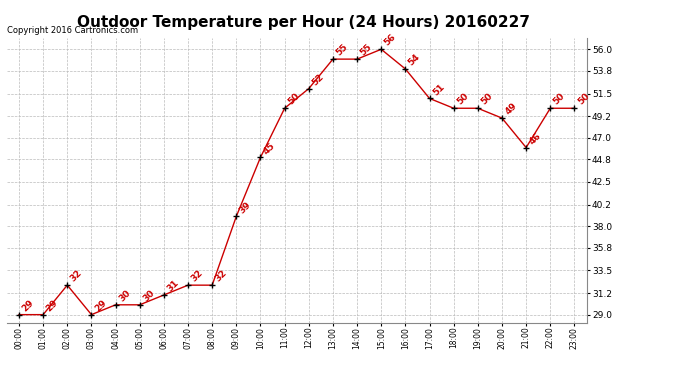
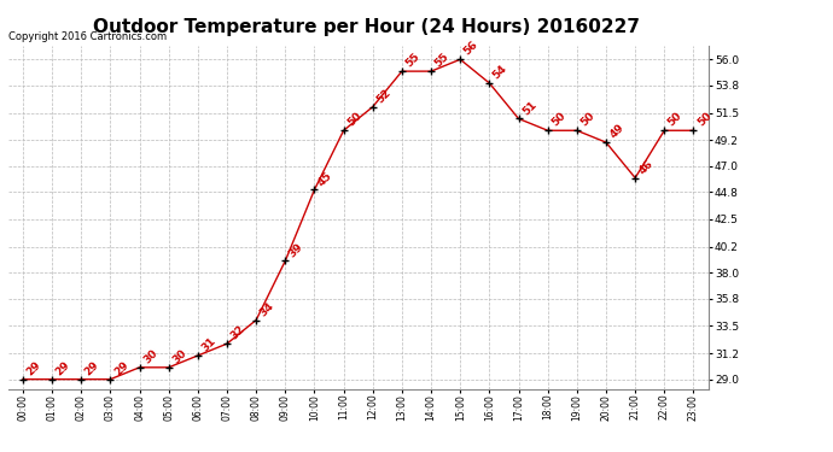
02:00: 32 -> 29
08:00: 32 -> 34
